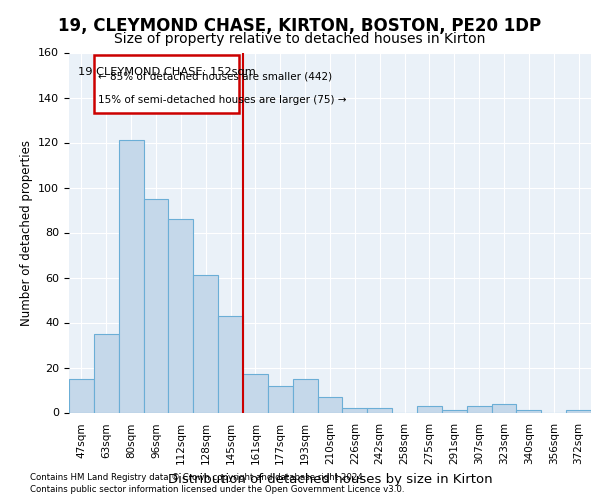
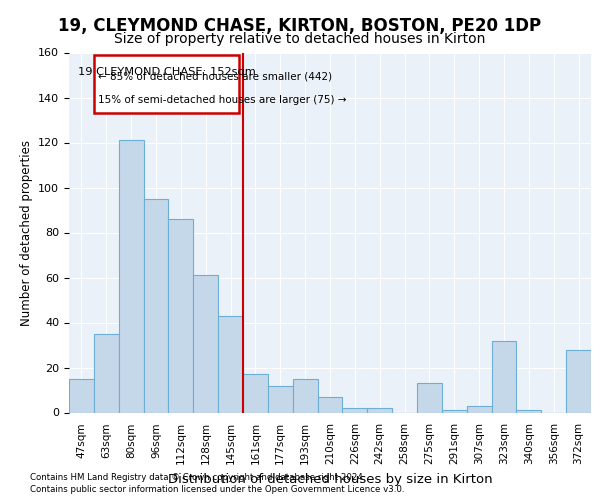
275sqm: 3 -> 13
323sqm: 4 -> 32
372sqm: 1 -> 28
